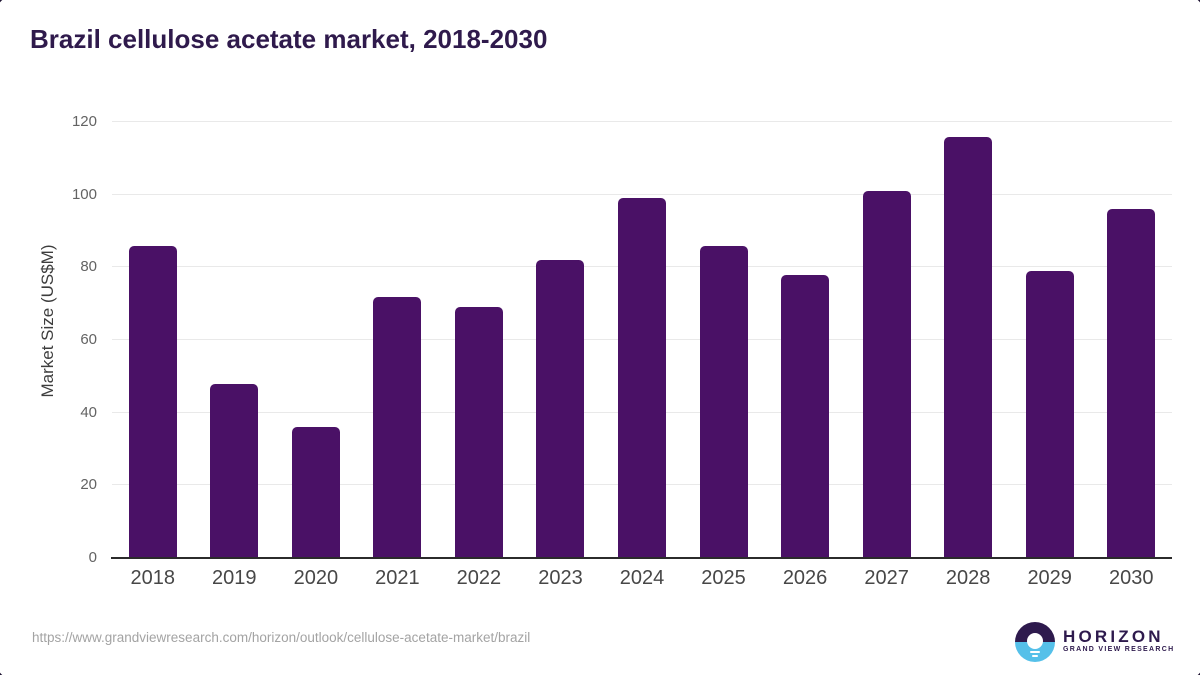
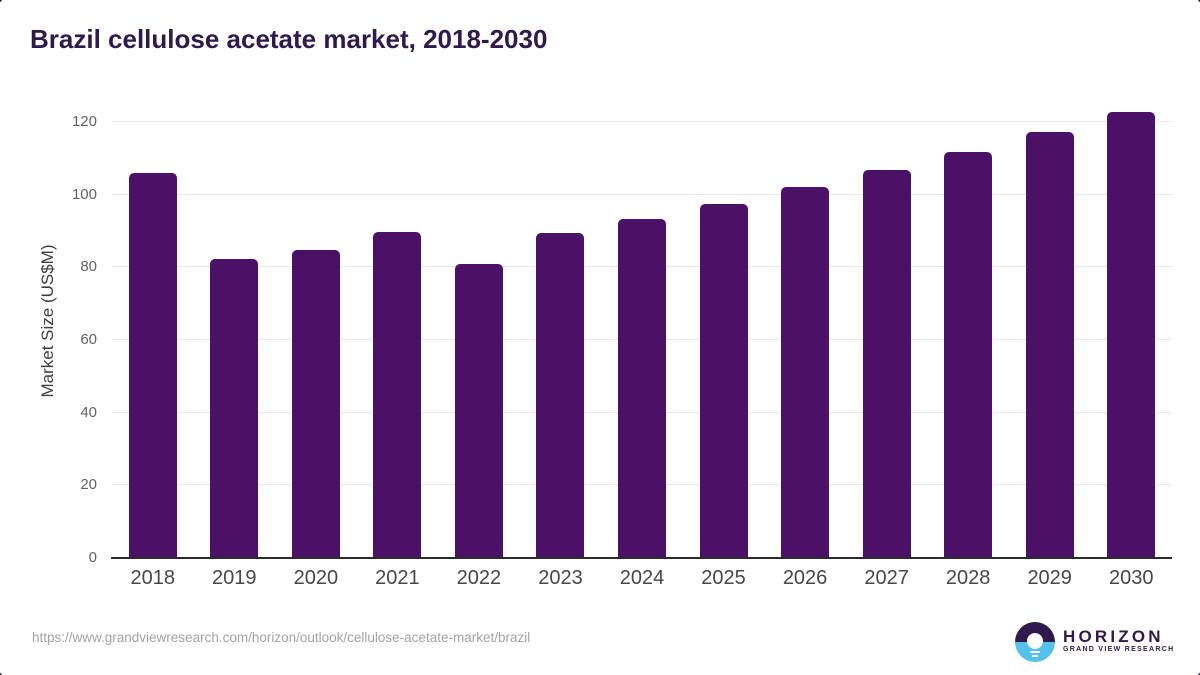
2018: 86 -> 106
2019: 48 -> 82
2020: 36 -> 85
2021: 72 -> 90
2022: 69 -> 81
2023: 82 -> 89
2024: 99 -> 93
2025: 86 -> 97
2026: 78 -> 102
2027: 101 -> 107
2028: 116 -> 112
2029: 79 -> 117
2030: 96 -> 123
